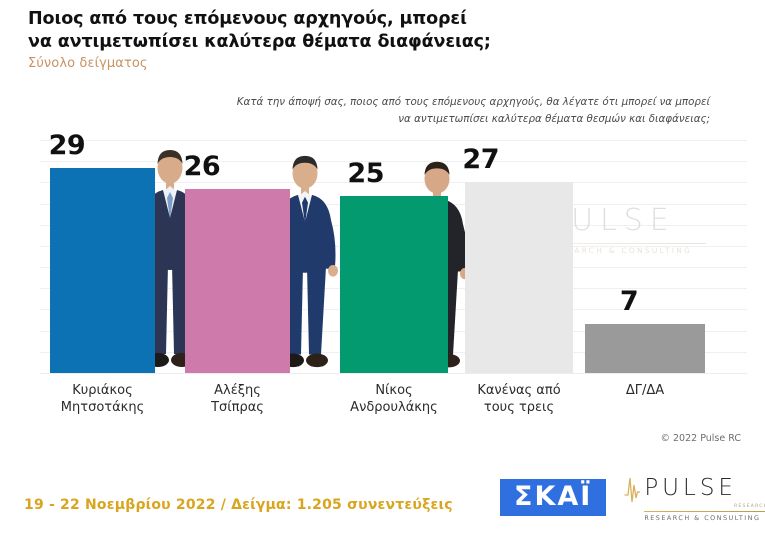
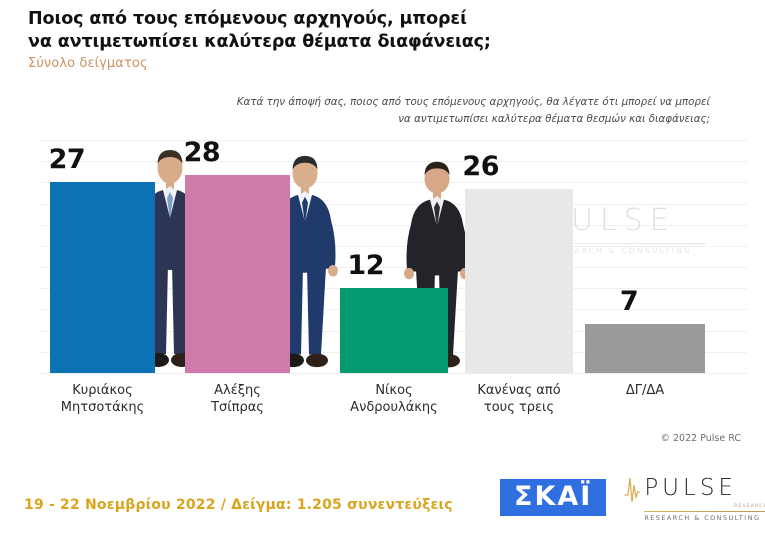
Κυριάκος Μητσοτάκης: 29 -> 27
Αλέξης Τσίπρας: 26 -> 28
Νίκος Ανδρουλάκης: 25 -> 12
Κανένας από τους τρεις: 27 -> 26
